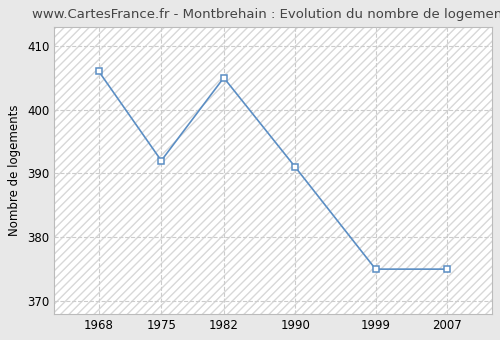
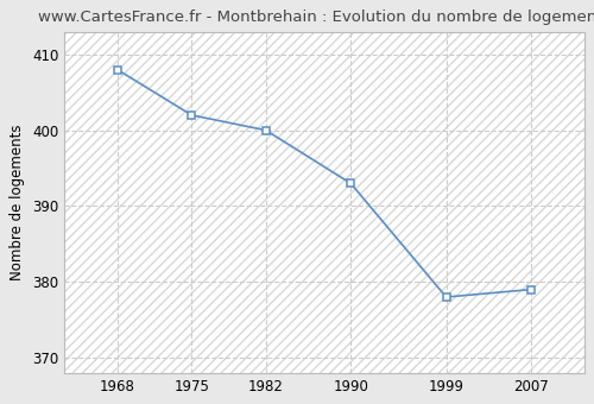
1968: 406 -> 408
1975: 392 -> 402
1982: 405 -> 400
1990: 391 -> 393
1999: 375 -> 378
2007: 375 -> 379
